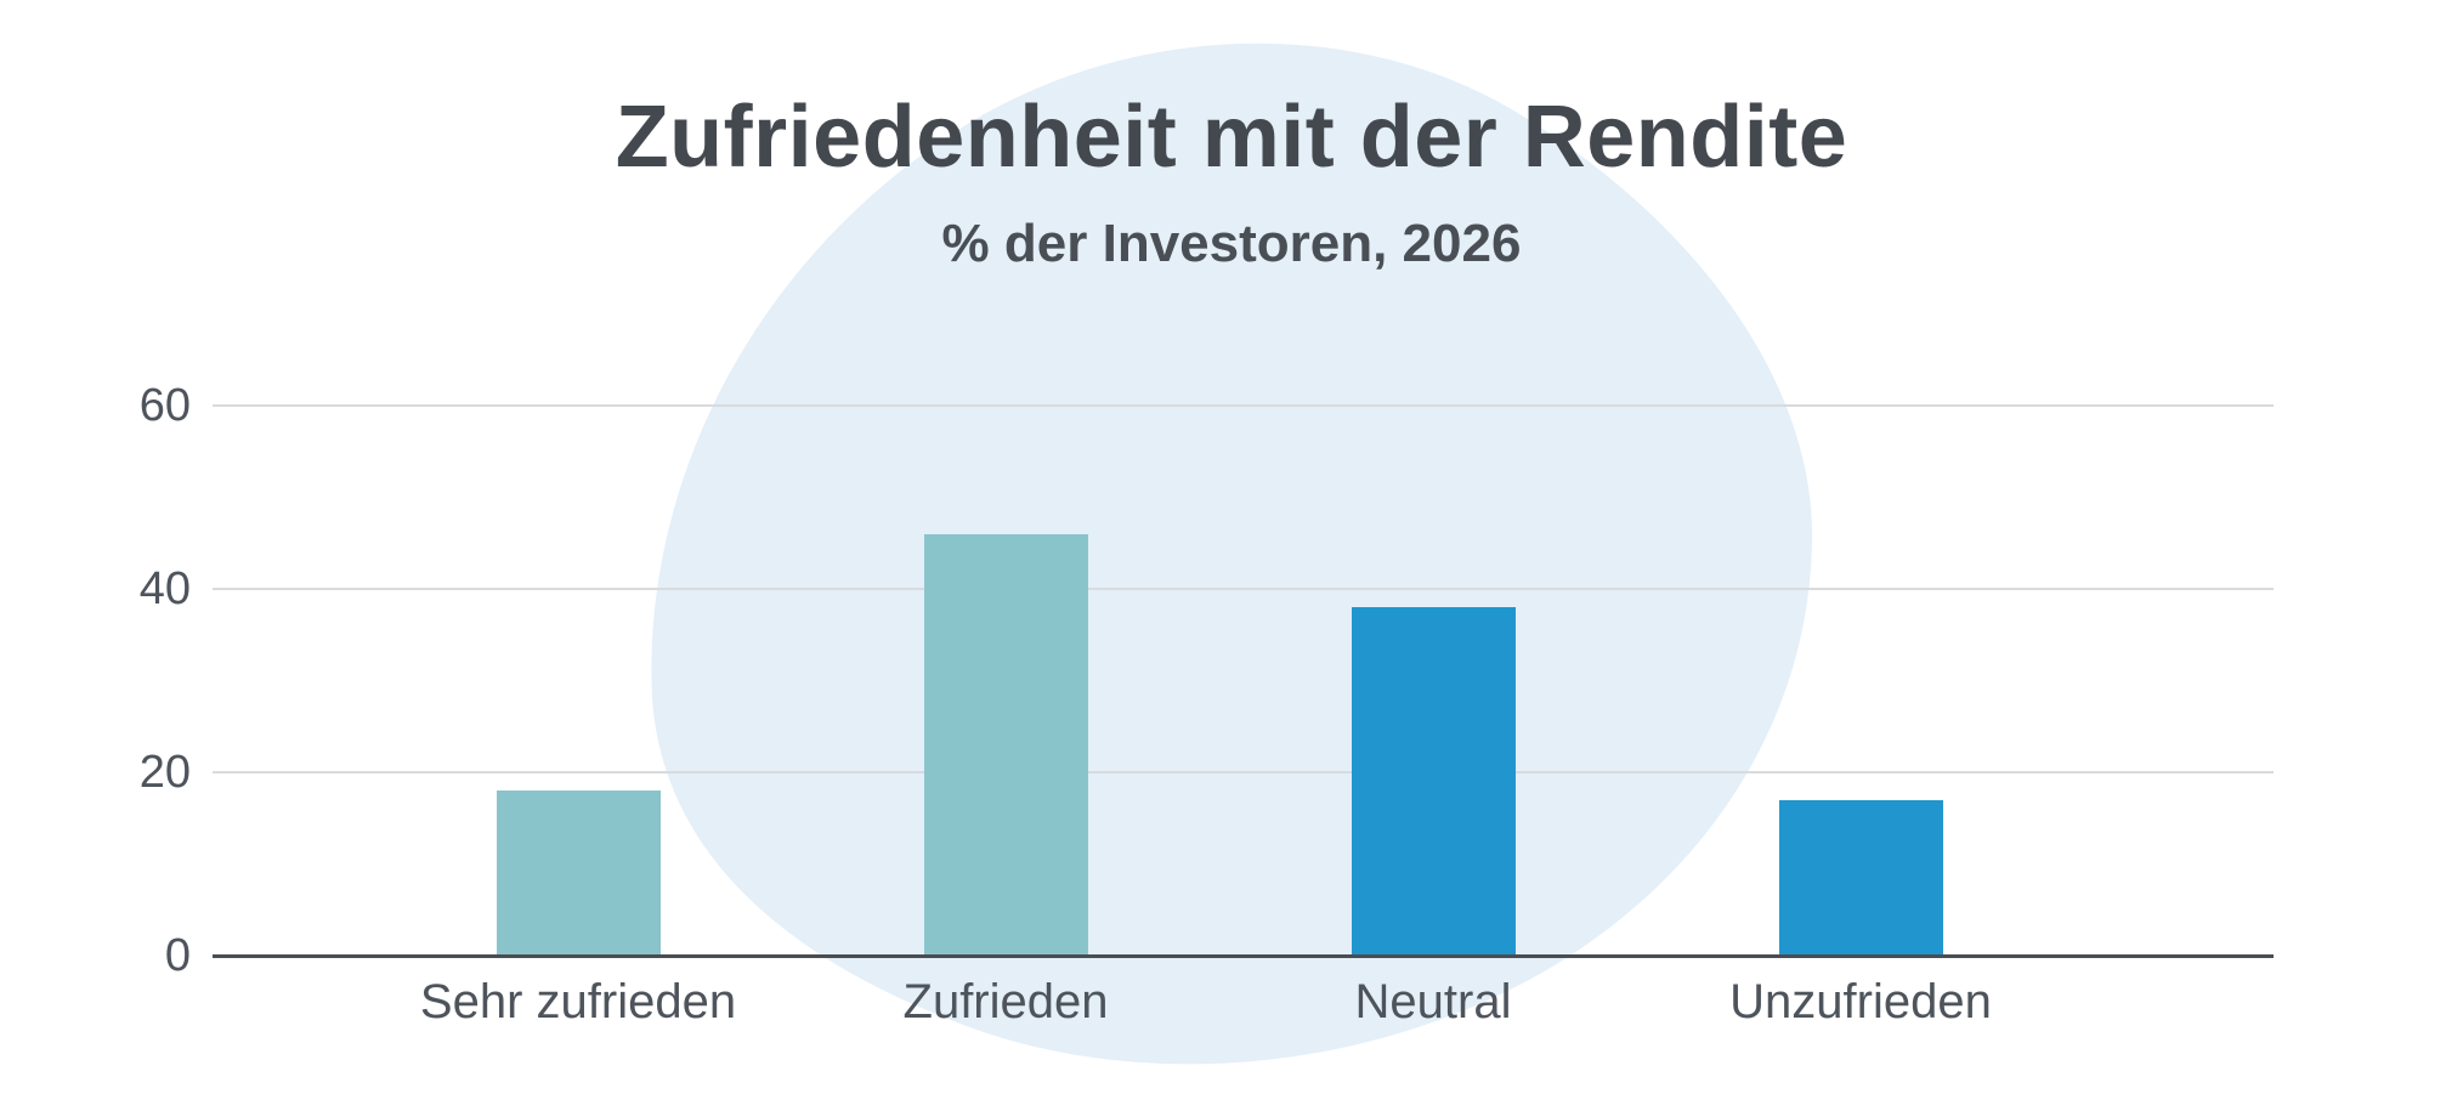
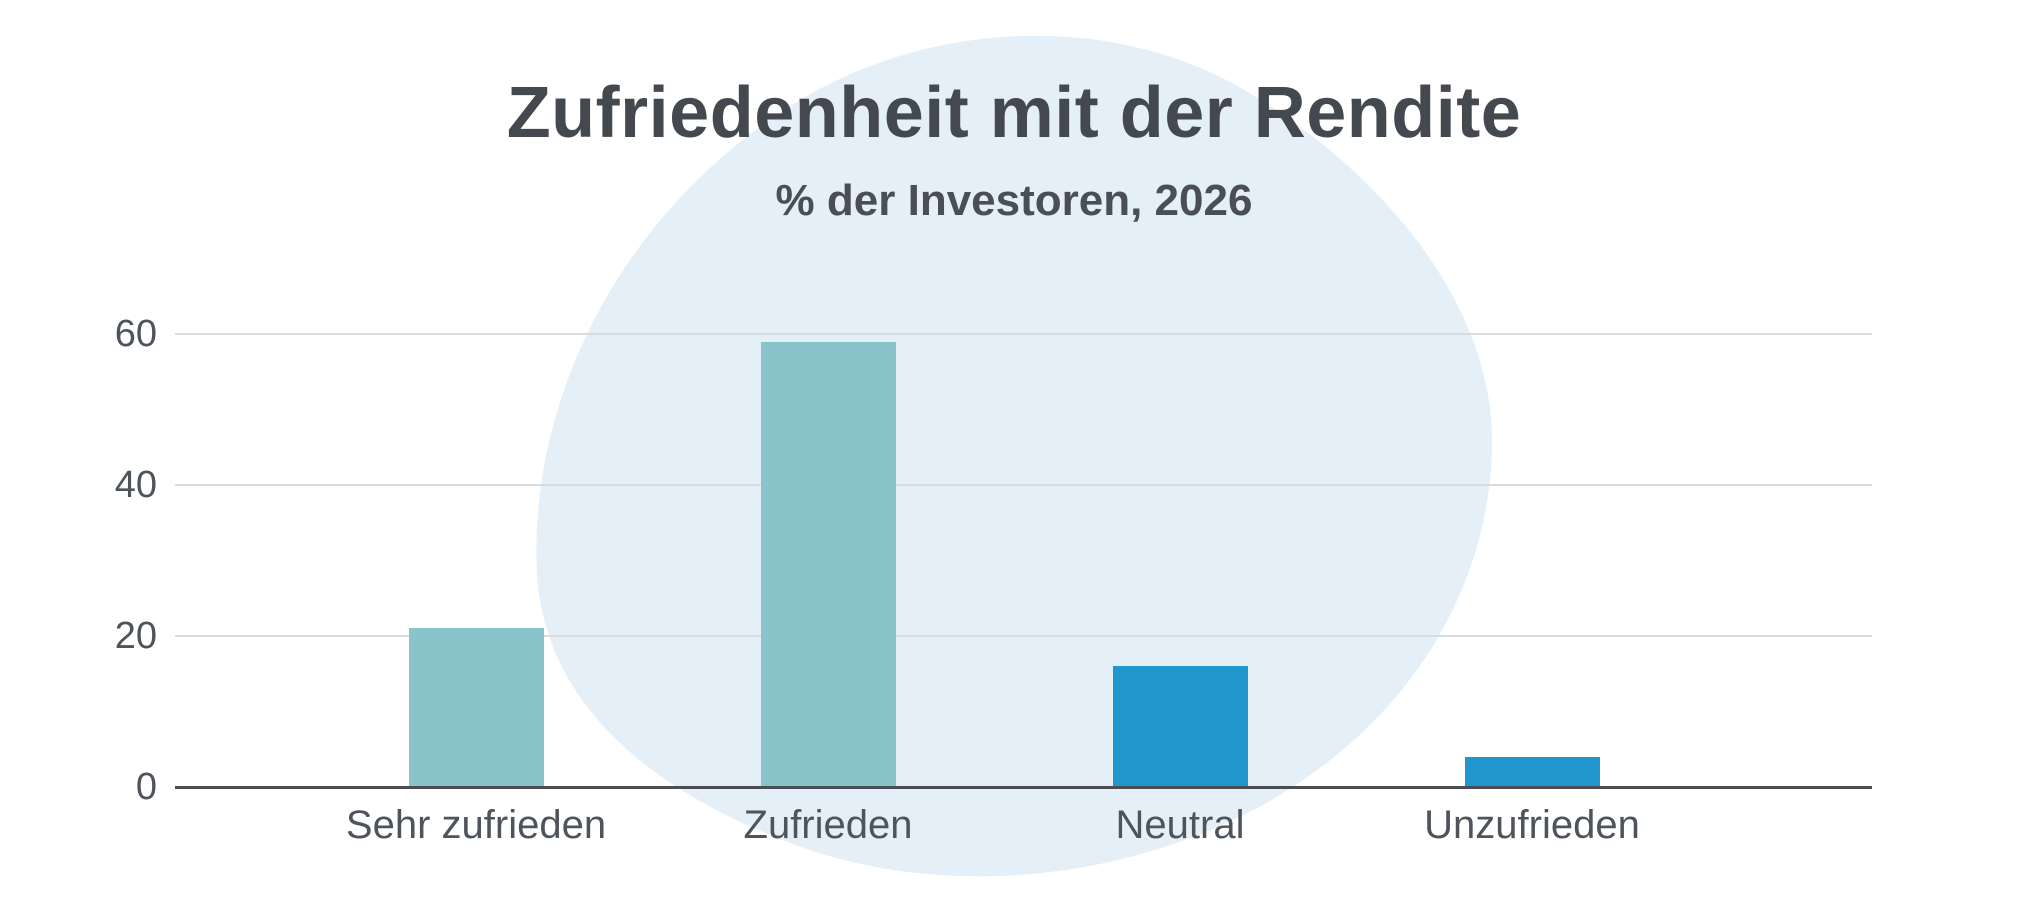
Sehr zufrieden: 18 -> 21
Zufrieden: 46 -> 59
Neutral: 38 -> 16
Unzufrieden: 17 -> 4
